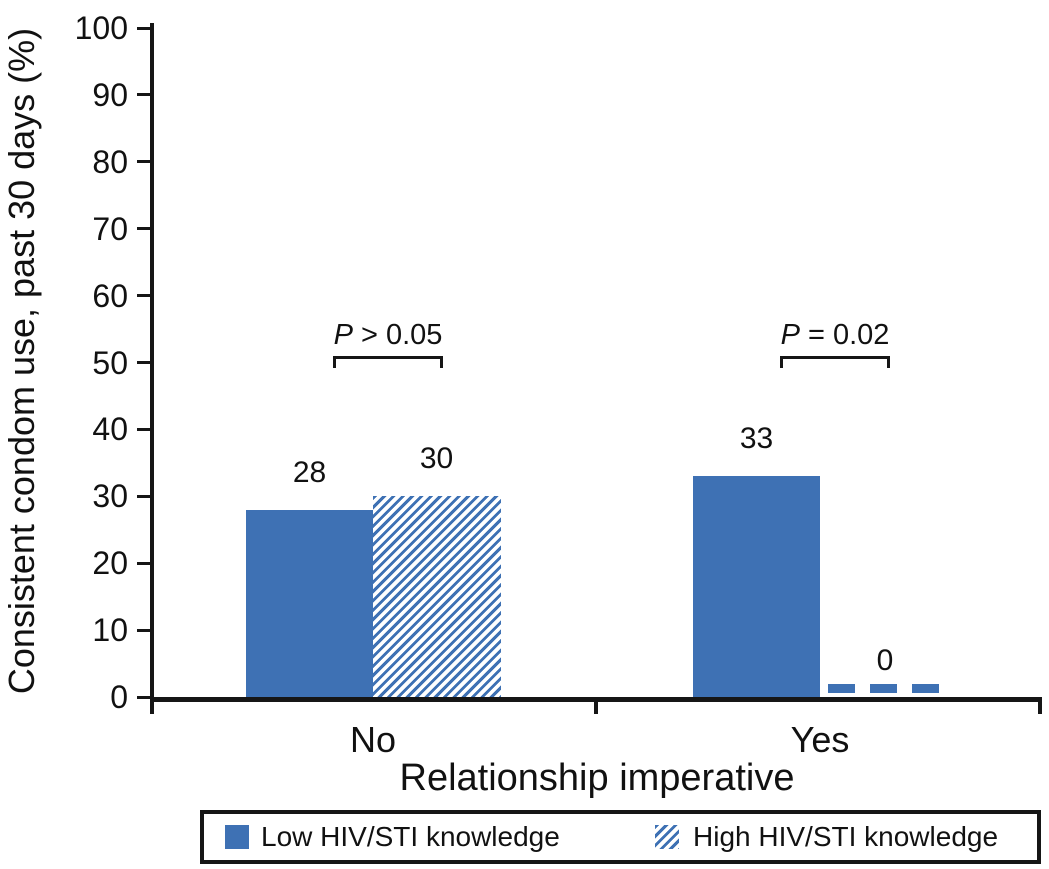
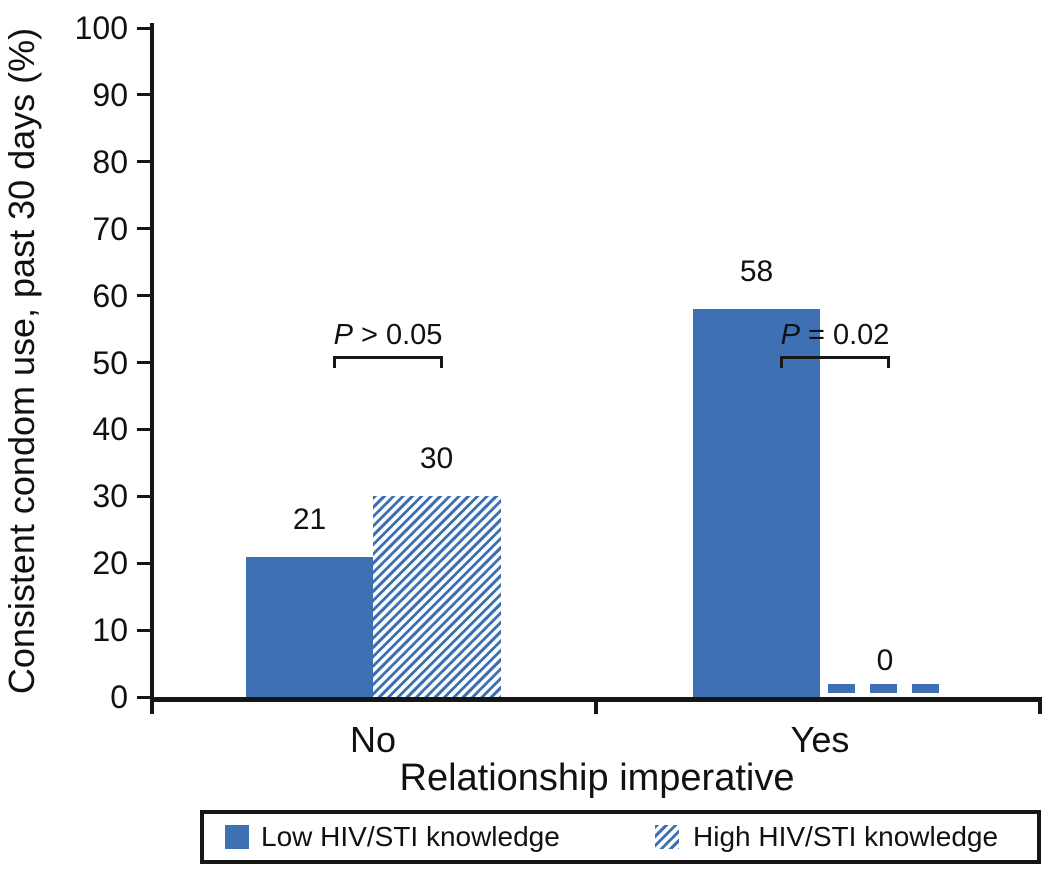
Low HIV/STI knowledge/No: 28 -> 21
Low HIV/STI knowledge/Yes: 33 -> 58
